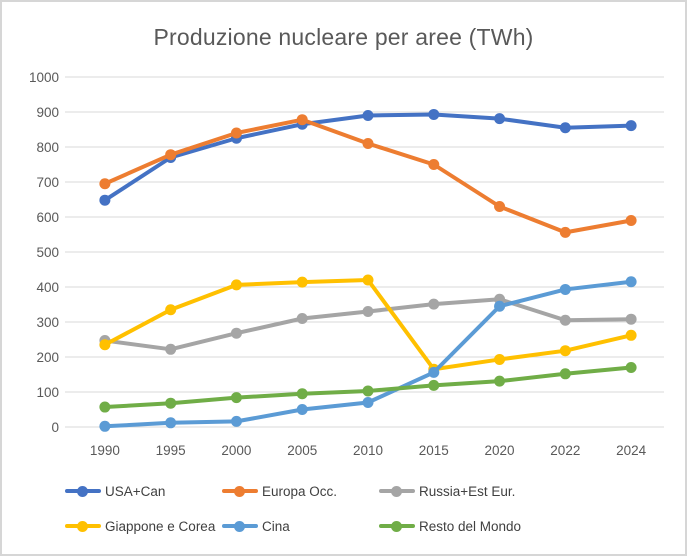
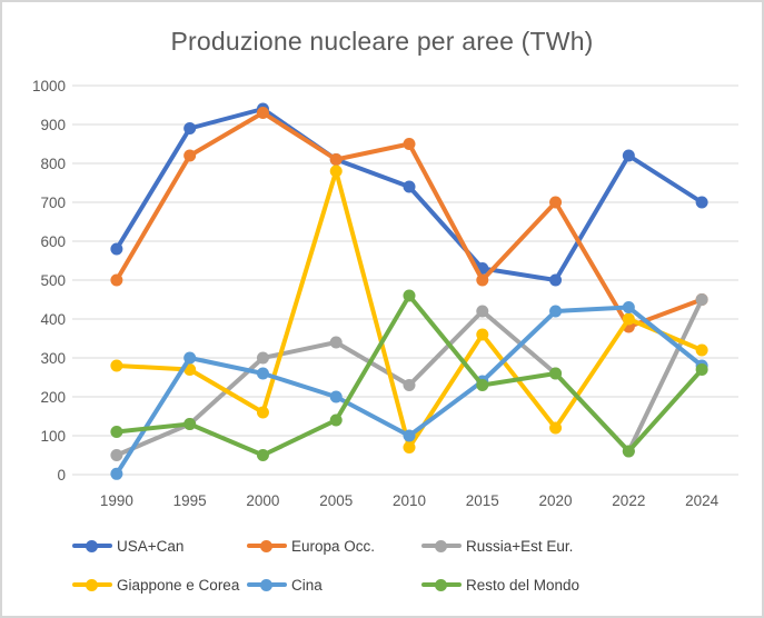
USA+Can/1990: 650 -> 580
Europa Occ./1990: 700 -> 500
Russia+Est Eur./1990: 250 -> 50
Giappone e Corea/1990: 240 -> 280
Resto del Mondo/1990: 60 -> 110
USA+Can/1995: 770 -> 890
Europa Occ./1995: 780 -> 820
Russia+Est Eur./1995: 220 -> 130
Giappone e Corea/1995: 340 -> 270
Cina/1995: 10 -> 300
Resto del Mondo/1995: 70 -> 130
USA+Can/2000: 820 -> 940
Europa Occ./2000: 840 -> 930
Russia+Est Eur./2000: 270 -> 300
Giappone e Corea/2000: 410 -> 160
Cina/2000: 20 -> 260
Resto del Mondo/2000: 80 -> 50
USA+Can/2005: 860 -> 810
Europa Occ./2005: 880 -> 810
Russia+Est Eur./2005: 310 -> 340
Giappone e Corea/2005: 410 -> 780
Cina/2005: 50 -> 200
Resto del Mondo/2005: 100 -> 140
USA+Can/2010: 890 -> 740
Europa Occ./2010: 810 -> 850
Russia+Est Eur./2010: 330 -> 230
Giappone e Corea/2010: 420 -> 70
Cina/2010: 70 -> 100
Resto del Mondo/2010: 100 -> 460
USA+Can/2015: 890 -> 530
Europa Occ./2015: 750 -> 500
Russia+Est Eur./2015: 350 -> 420
Giappone e Corea/2015: 160 -> 360
Cina/2015: 160 -> 240
Resto del Mondo/2015: 120 -> 230
USA+Can/2020: 880 -> 500
Europa Occ./2020: 630 -> 700
Russia+Est Eur./2020: 360 -> 260
Giappone e Corea/2020: 190 -> 120
Cina/2020: 340 -> 420
Resto del Mondo/2020: 130 -> 260
USA+Can/2022: 860 -> 820
Europa Occ./2022: 560 -> 380
Russia+Est Eur./2022: 300 -> 60
Giappone e Corea/2022: 220 -> 400
Cina/2022: 390 -> 430
Resto del Mondo/2022: 150 -> 60
USA+Can/2024: 860 -> 700
Europa Occ./2024: 590 -> 450
Russia+Est Eur./2024: 310 -> 450
Giappone e Corea/2024: 260 -> 320
Cina/2024: 420 -> 280
Resto del Mondo/2024: 170 -> 270
